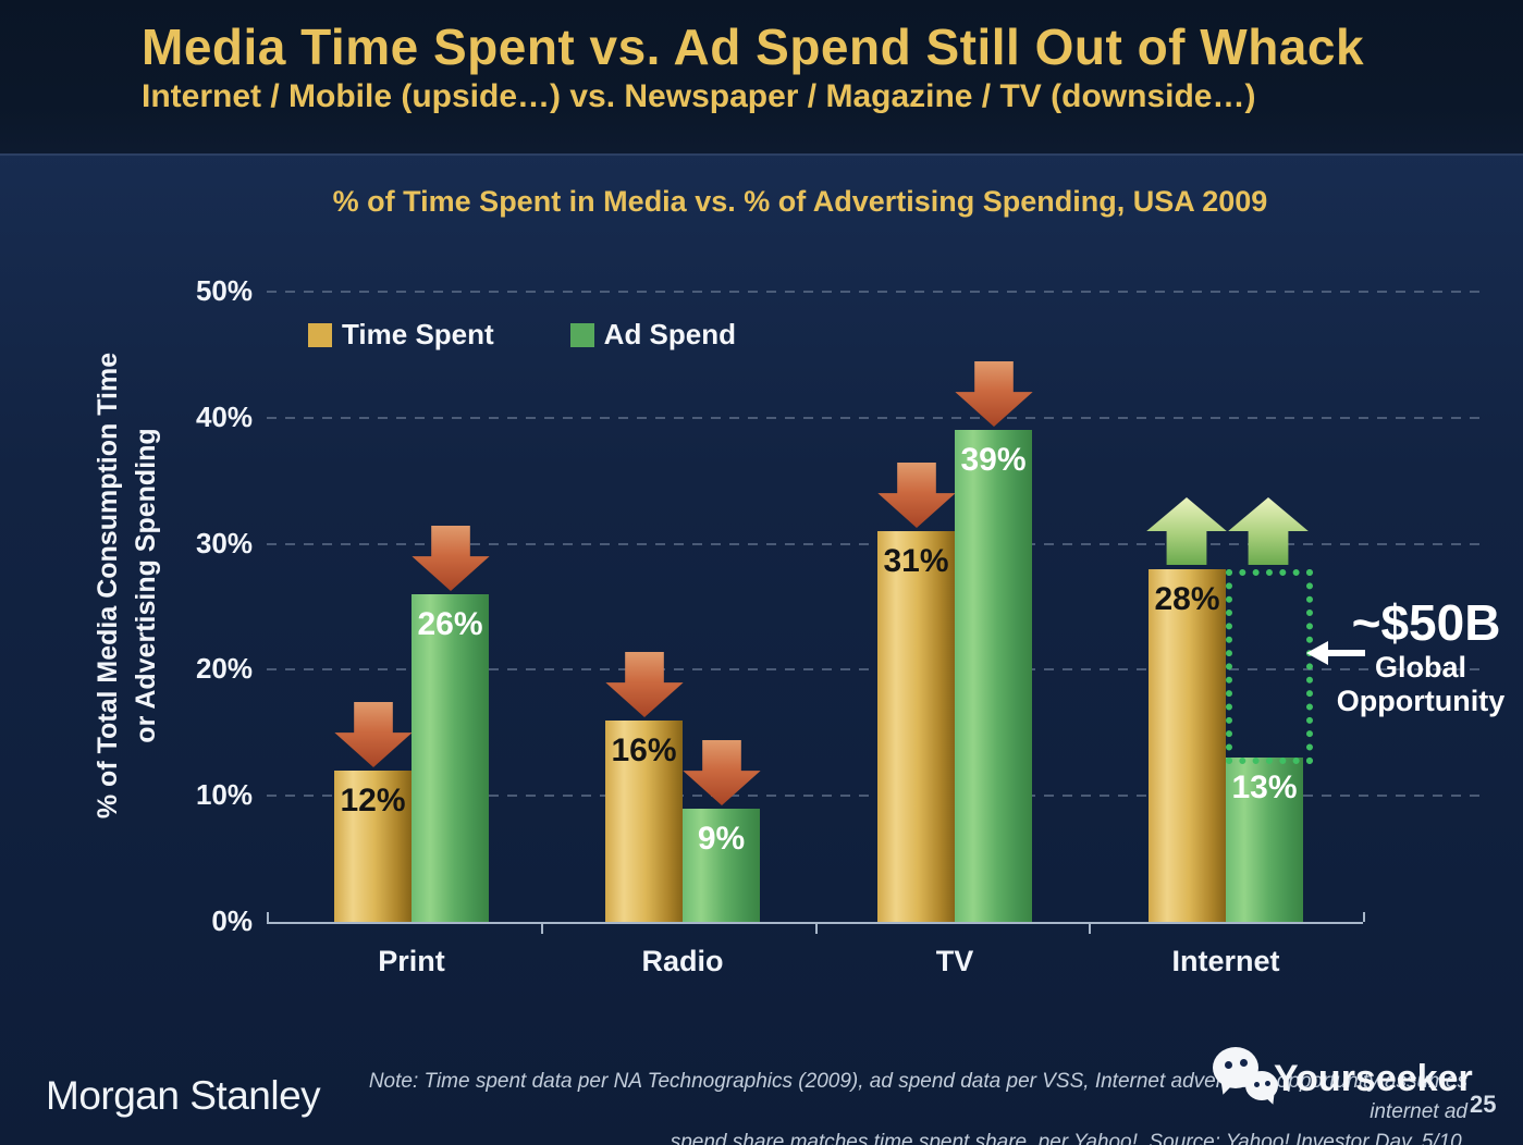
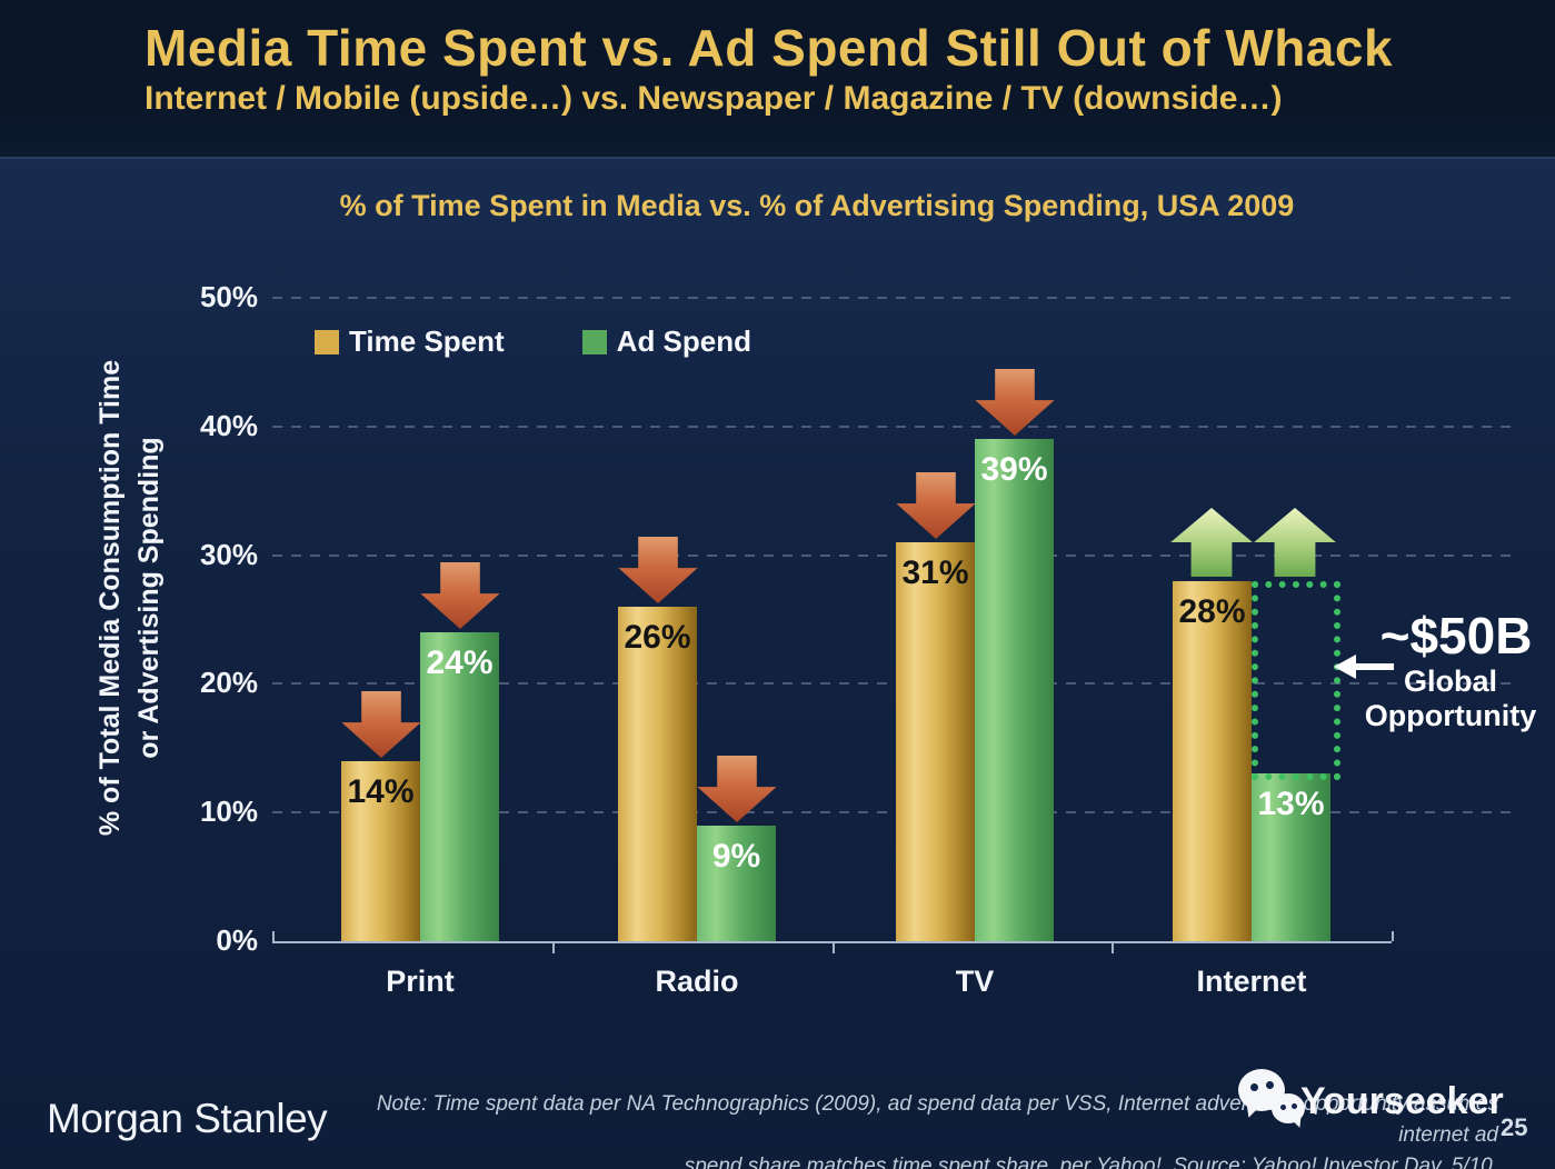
Time Spent/Print: 12% -> 14%
Ad Spend/Print: 26% -> 24%
Time Spent/Radio: 16% -> 26%
